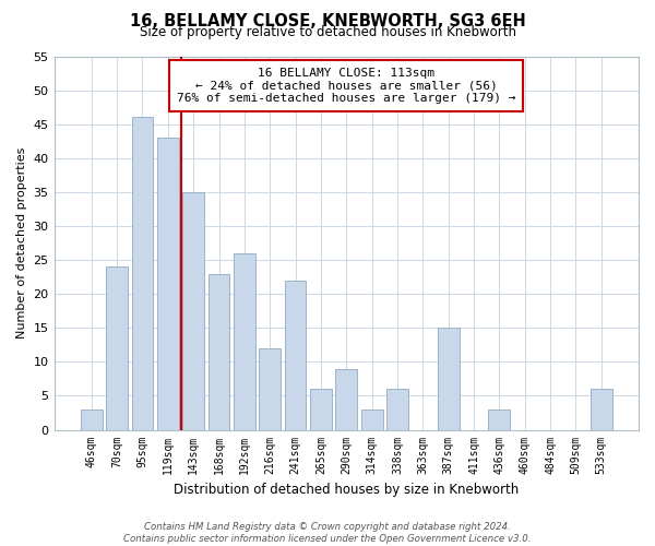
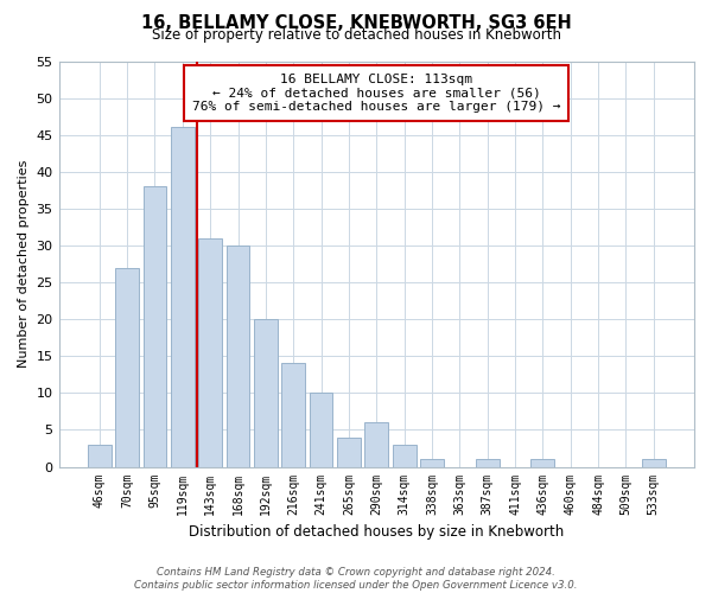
70sqm: 24 -> 27
95sqm: 46 -> 38
119sqm: 43 -> 46
143sqm: 35 -> 31
168sqm: 23 -> 30
192sqm: 26 -> 20
216sqm: 12 -> 14
241sqm: 22 -> 10
265sqm: 6 -> 4
290sqm: 9 -> 6
338sqm: 6 -> 1
387sqm: 15 -> 1
436sqm: 3 -> 1
533sqm: 6 -> 1
